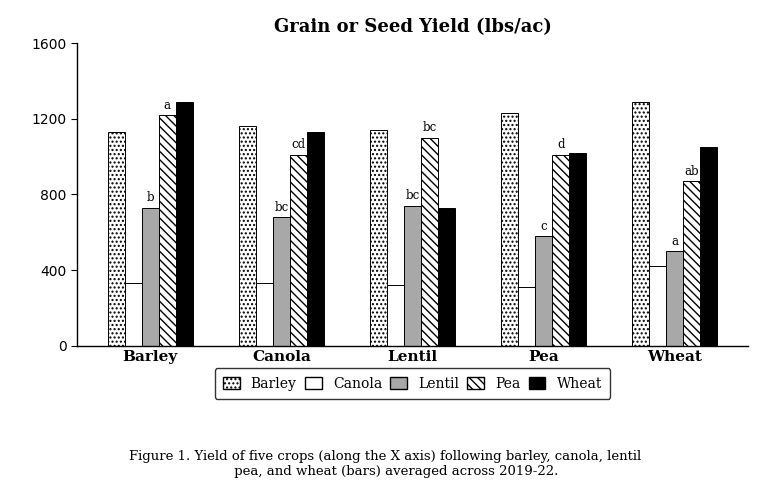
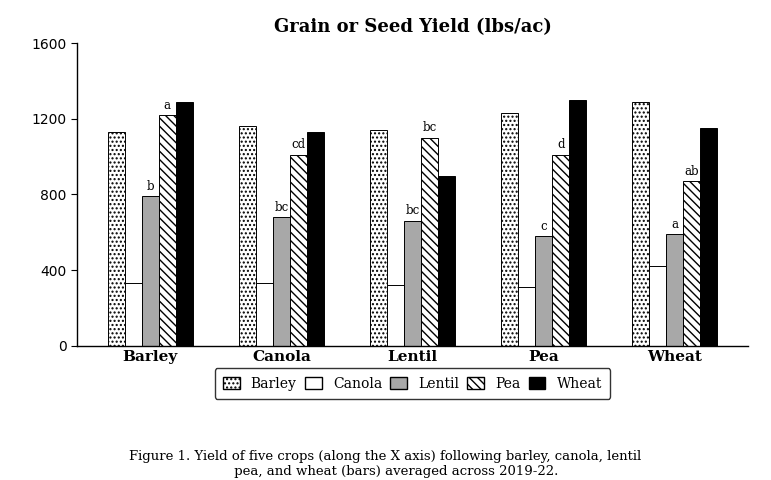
Lentil/Barley: 730 -> 790
Lentil/Lentil: 740 -> 660
Wheat/Lentil: 730 -> 900
Wheat/Pea: 1020 -> 1300
Lentil/Wheat: 500 -> 590
Wheat/Wheat: 1050 -> 1150
